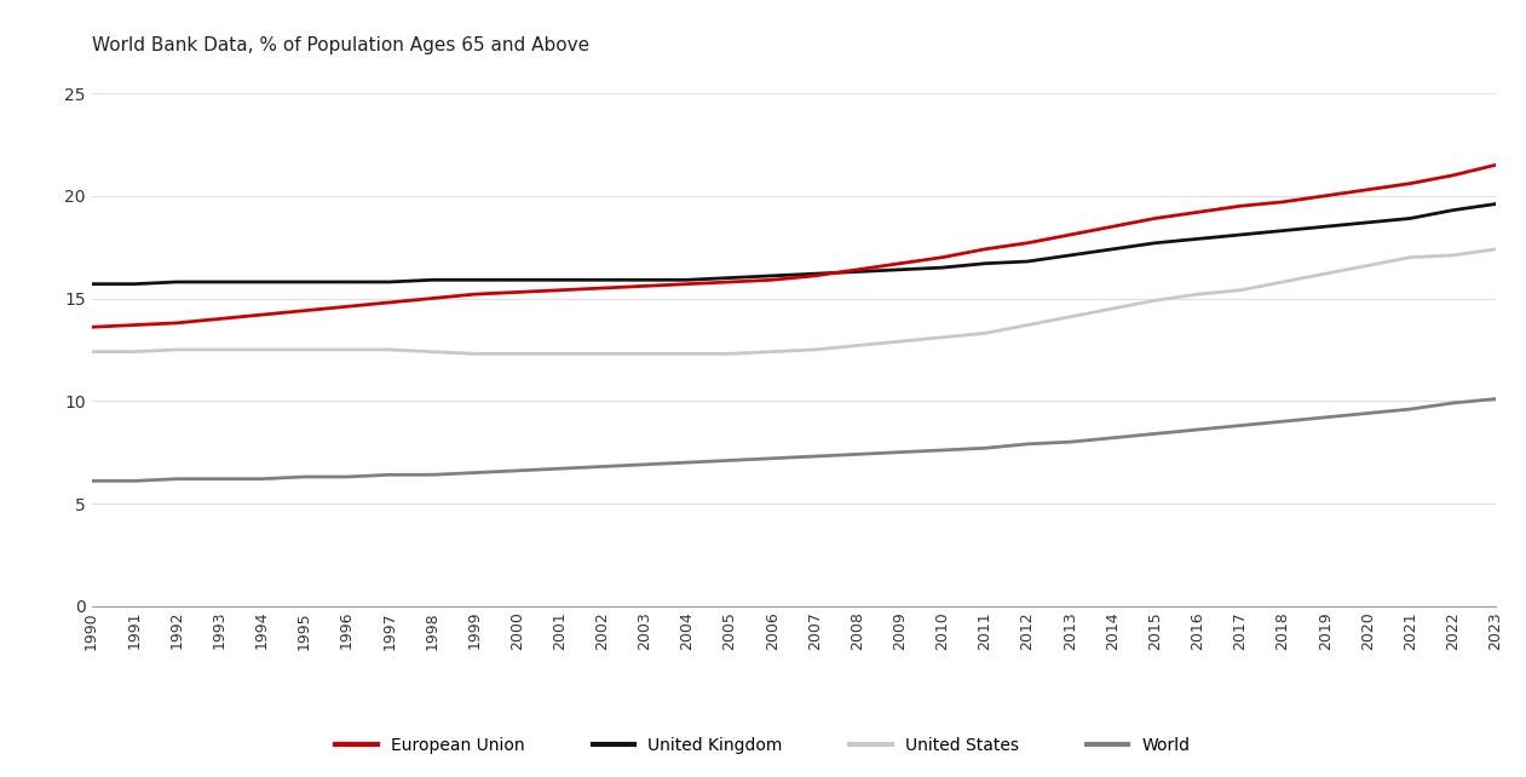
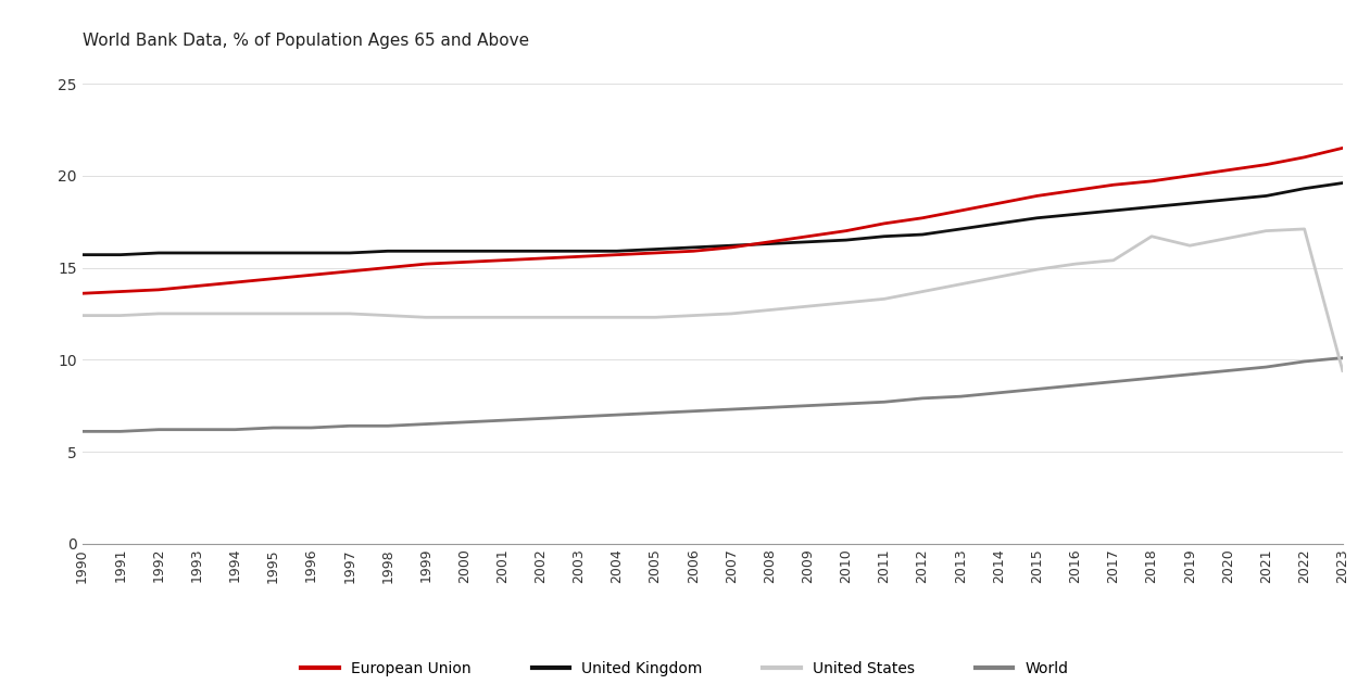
United States/2018: 15.8 -> 16.7
United States/2023: 17.4 -> 9.4
